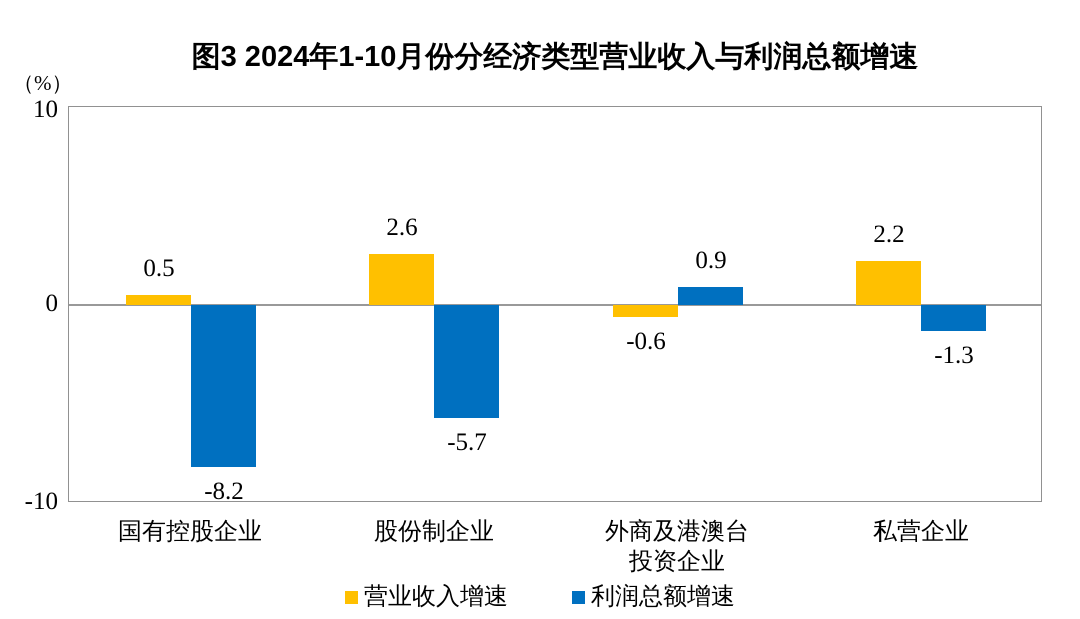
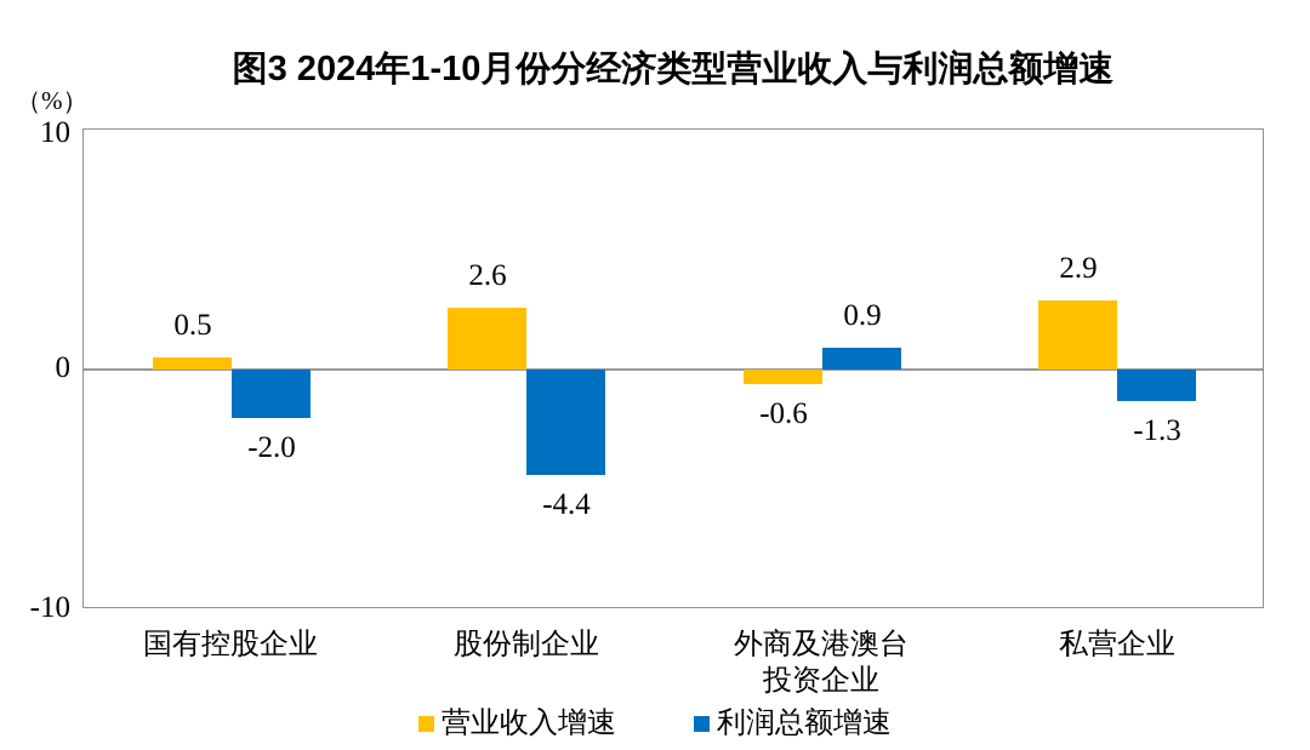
利润总额增速/国有控股企业: -8.2 -> -2.0
利润总额增速/股份制企业: -5.7 -> -4.4
营业收入增速/私营企业: 2.2 -> 2.9
